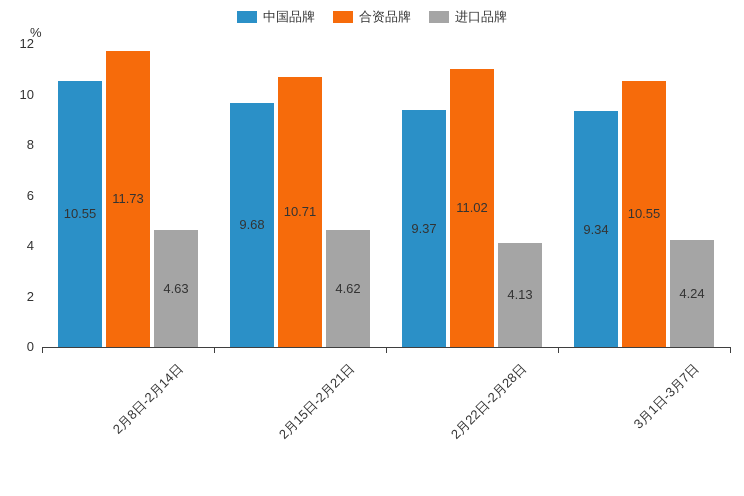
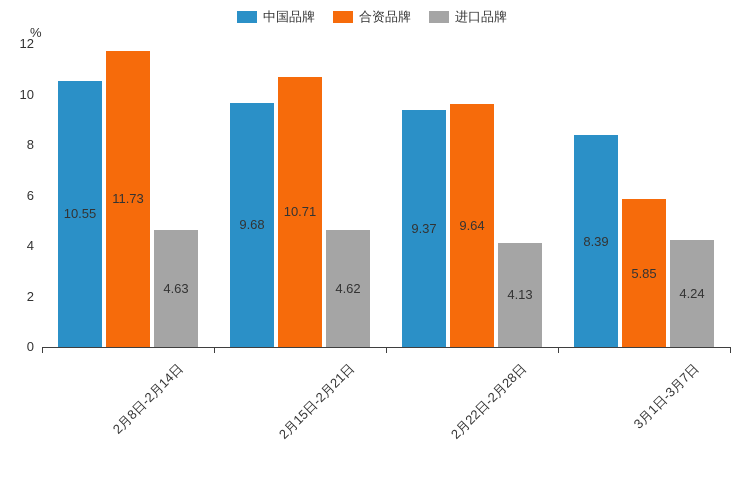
合资品牌/2月22日-2月28日: 11.02 -> 9.64
中国品牌/3月1日-3月7日: 9.34 -> 8.39
合资品牌/3月1日-3月7日: 10.55 -> 5.85
